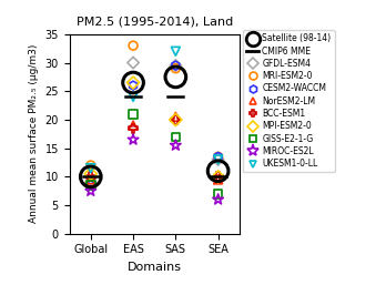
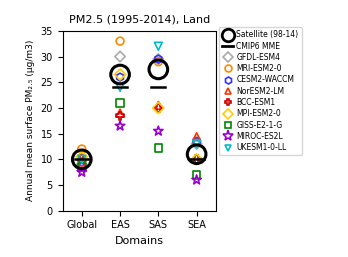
UKESM1-0-LL/Global: 11.5 -> 10.0
GISS-E2-1-G/SAS: 17.0 -> 12.2
NorESM2-LM/SEA: 9.5 -> 14.4
